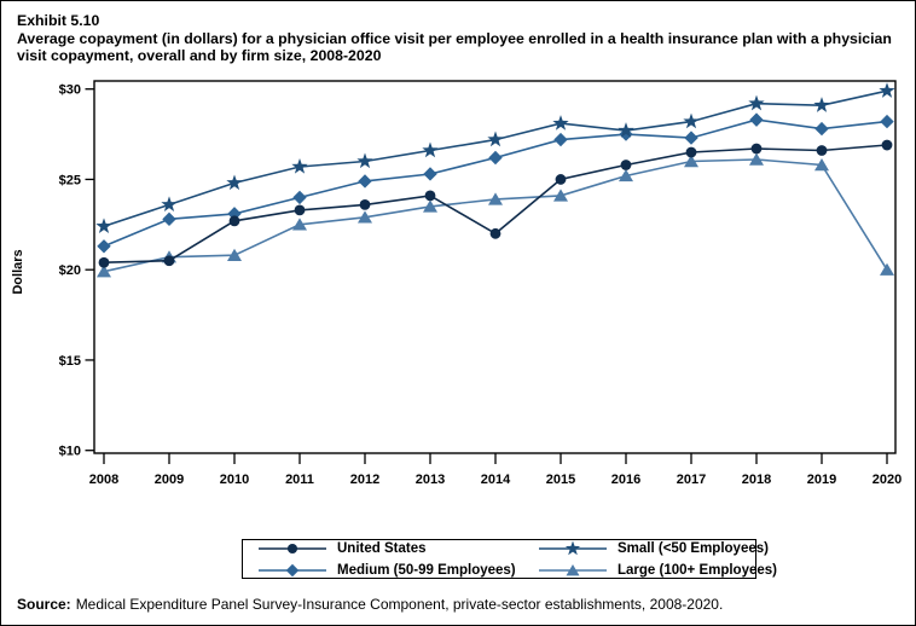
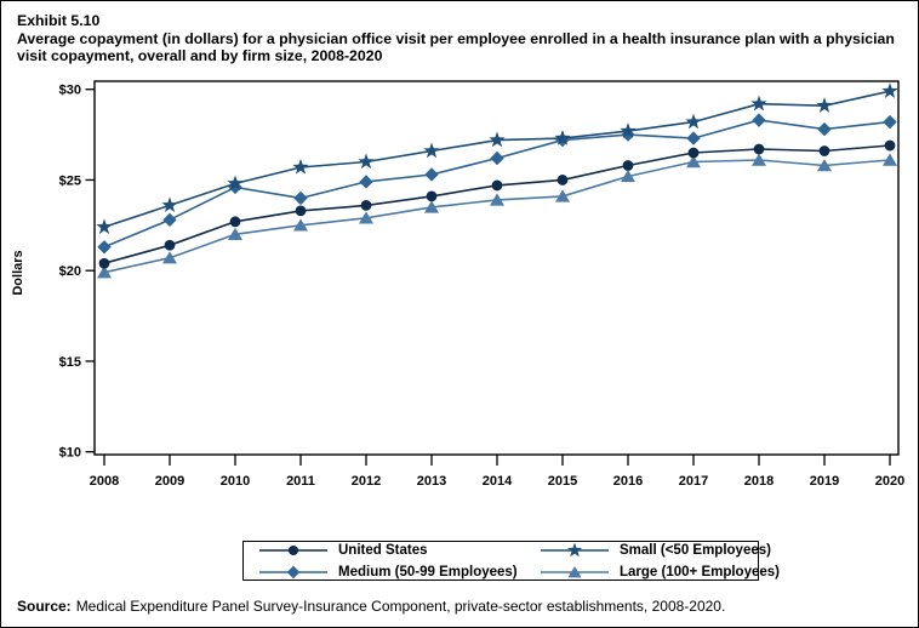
United States/2009: $20.5 -> $21.4
Medium (50-99 Employees)/2010: $23.1 -> $24.6
Large (100+ Employees)/2010: $20.8 -> $22.0
United States/2014: $22.0 -> $24.7
Small (<50 Employees)/2015: $28.1 -> $27.3
Large (100+ Employees)/2020: $20.0 -> $26.1
